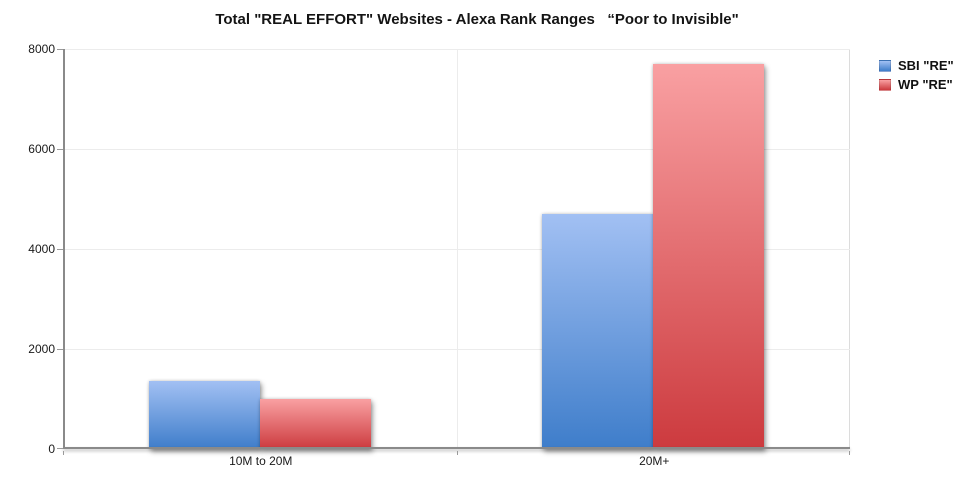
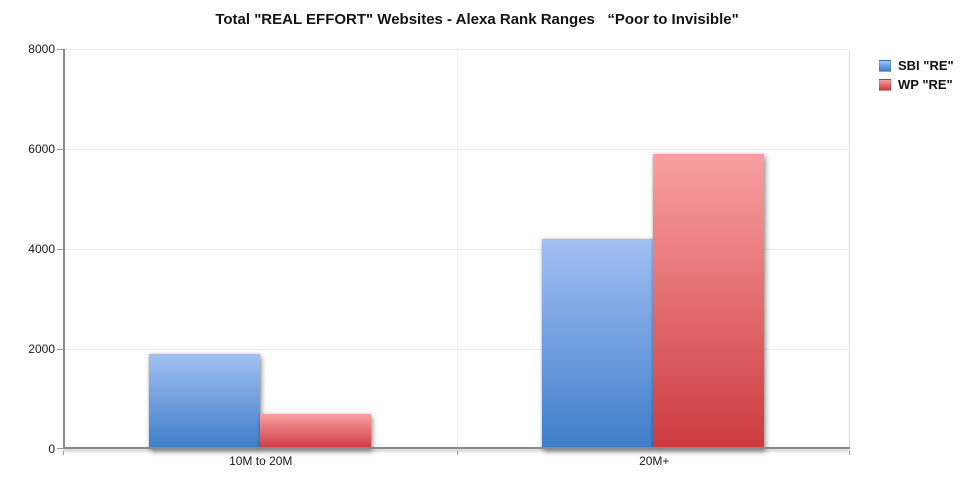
SBI "RE"/10M to 20M: 1400 -> 1900
WP "RE"/10M to 20M: 1000 -> 700
SBI "RE"/20M+: 4700 -> 4200
WP "RE"/20M+: 7700 -> 5900
